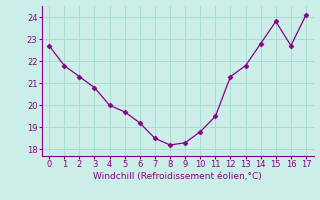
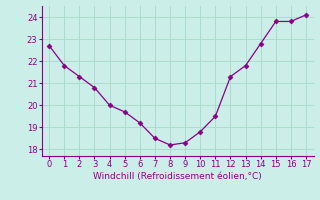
16: 22.7 -> 23.8
